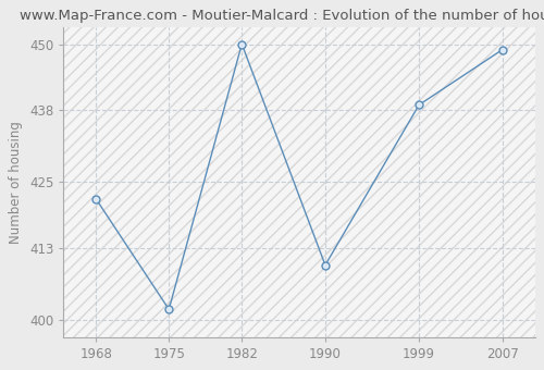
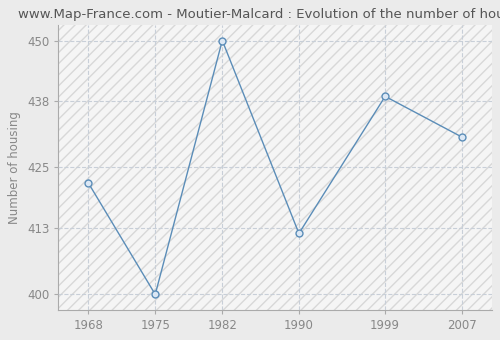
1975: 402 -> 400
1990: 410 -> 412
2007: 449 -> 431
